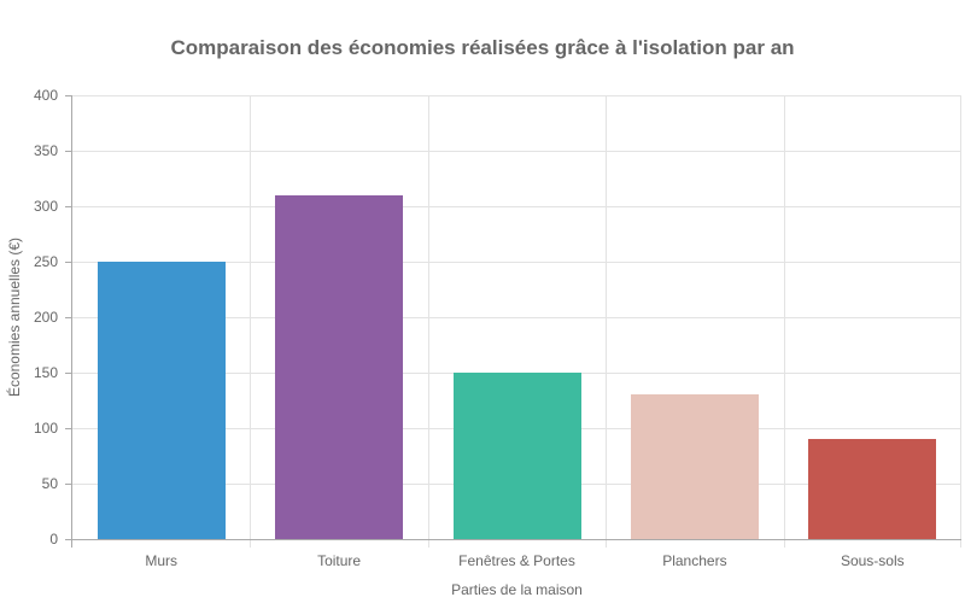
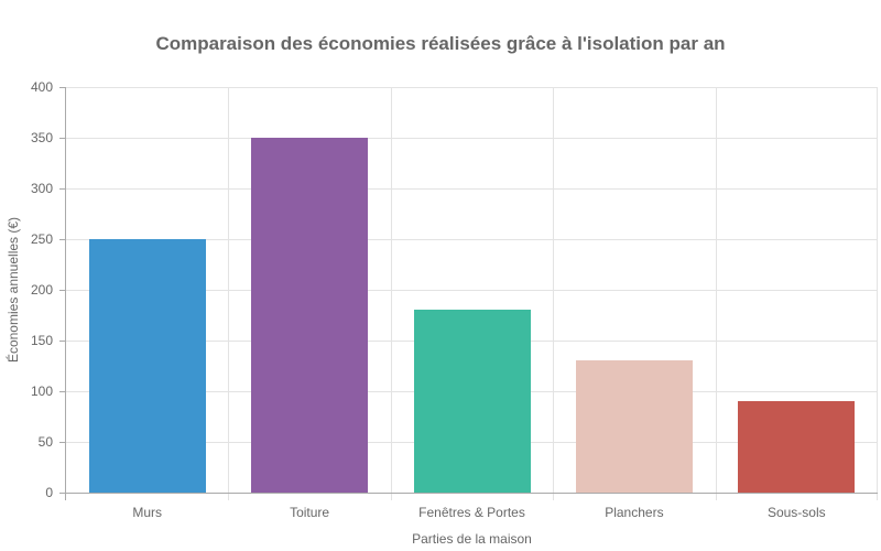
Toiture: 310 -> 350
Fenêtres & Portes: 150 -> 180
